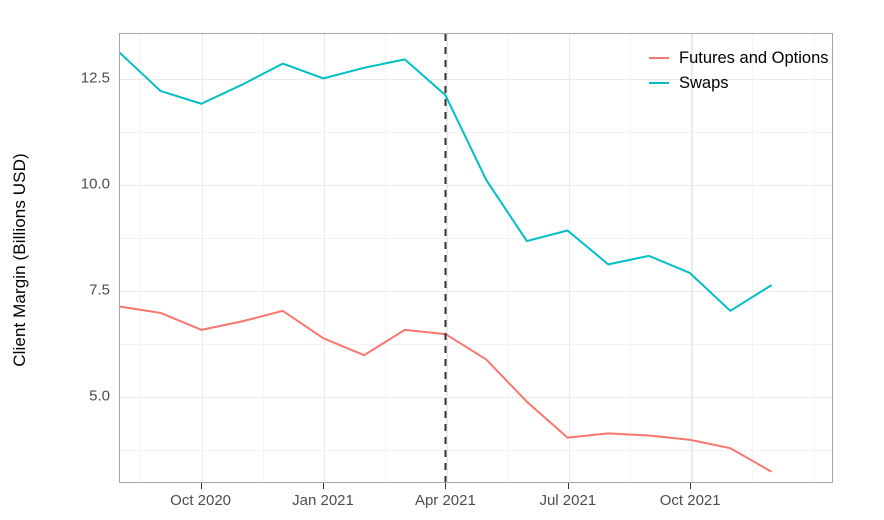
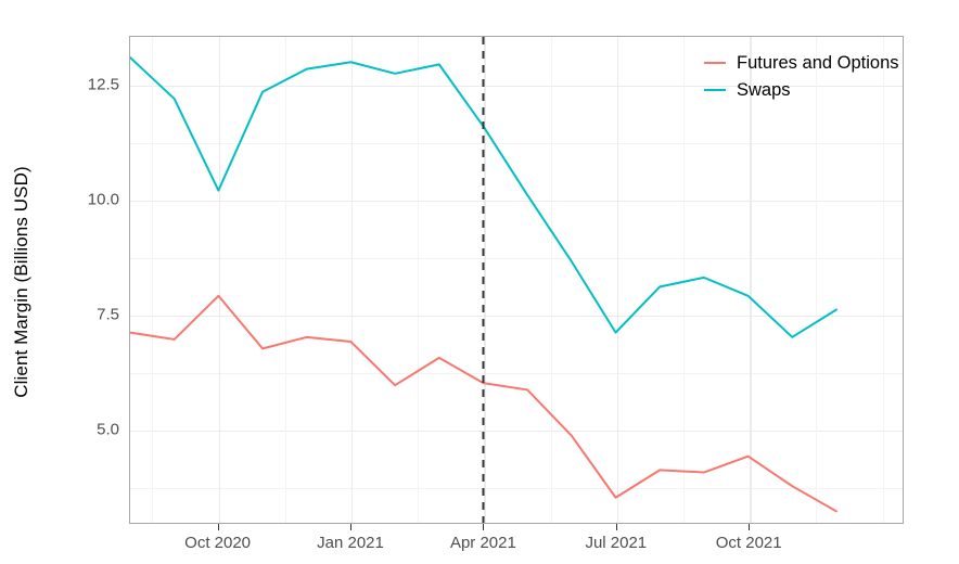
Futures and Options/Oct 2020: 6.5 -> 7.9
Swaps/Oct 2020: 11.9 -> 10.2
Futures and Options/Jan 2021: 6.3 -> 6.9
Swaps/Jan 2021: 12.5 -> 13.0
Futures and Options/Apr 2021: 6.5 -> 6.0
Swaps/Apr 2021: 12.1 -> 11.6
Futures and Options/Jul 2021: 4.0 -> 3.5
Swaps/Jul 2021: 8.9 -> 7.1
Futures and Options/Oct 2021: 4.0 -> 4.4
